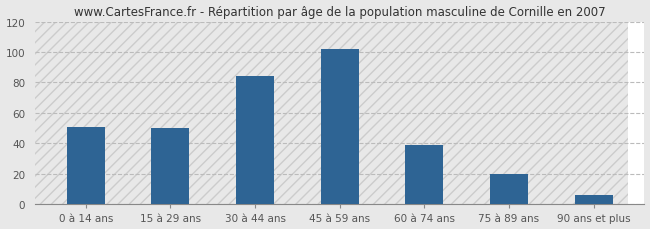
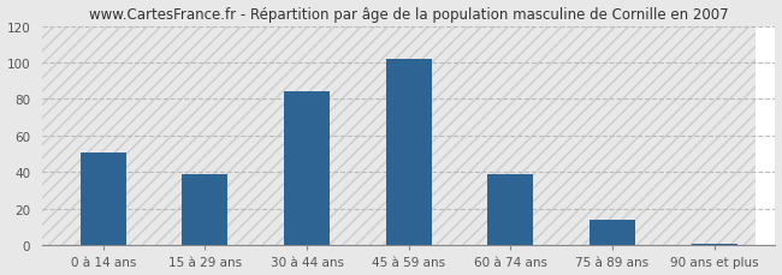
15 à 29 ans: 50 -> 39
75 à 89 ans: 20 -> 14
90 ans et plus: 6 -> 1
